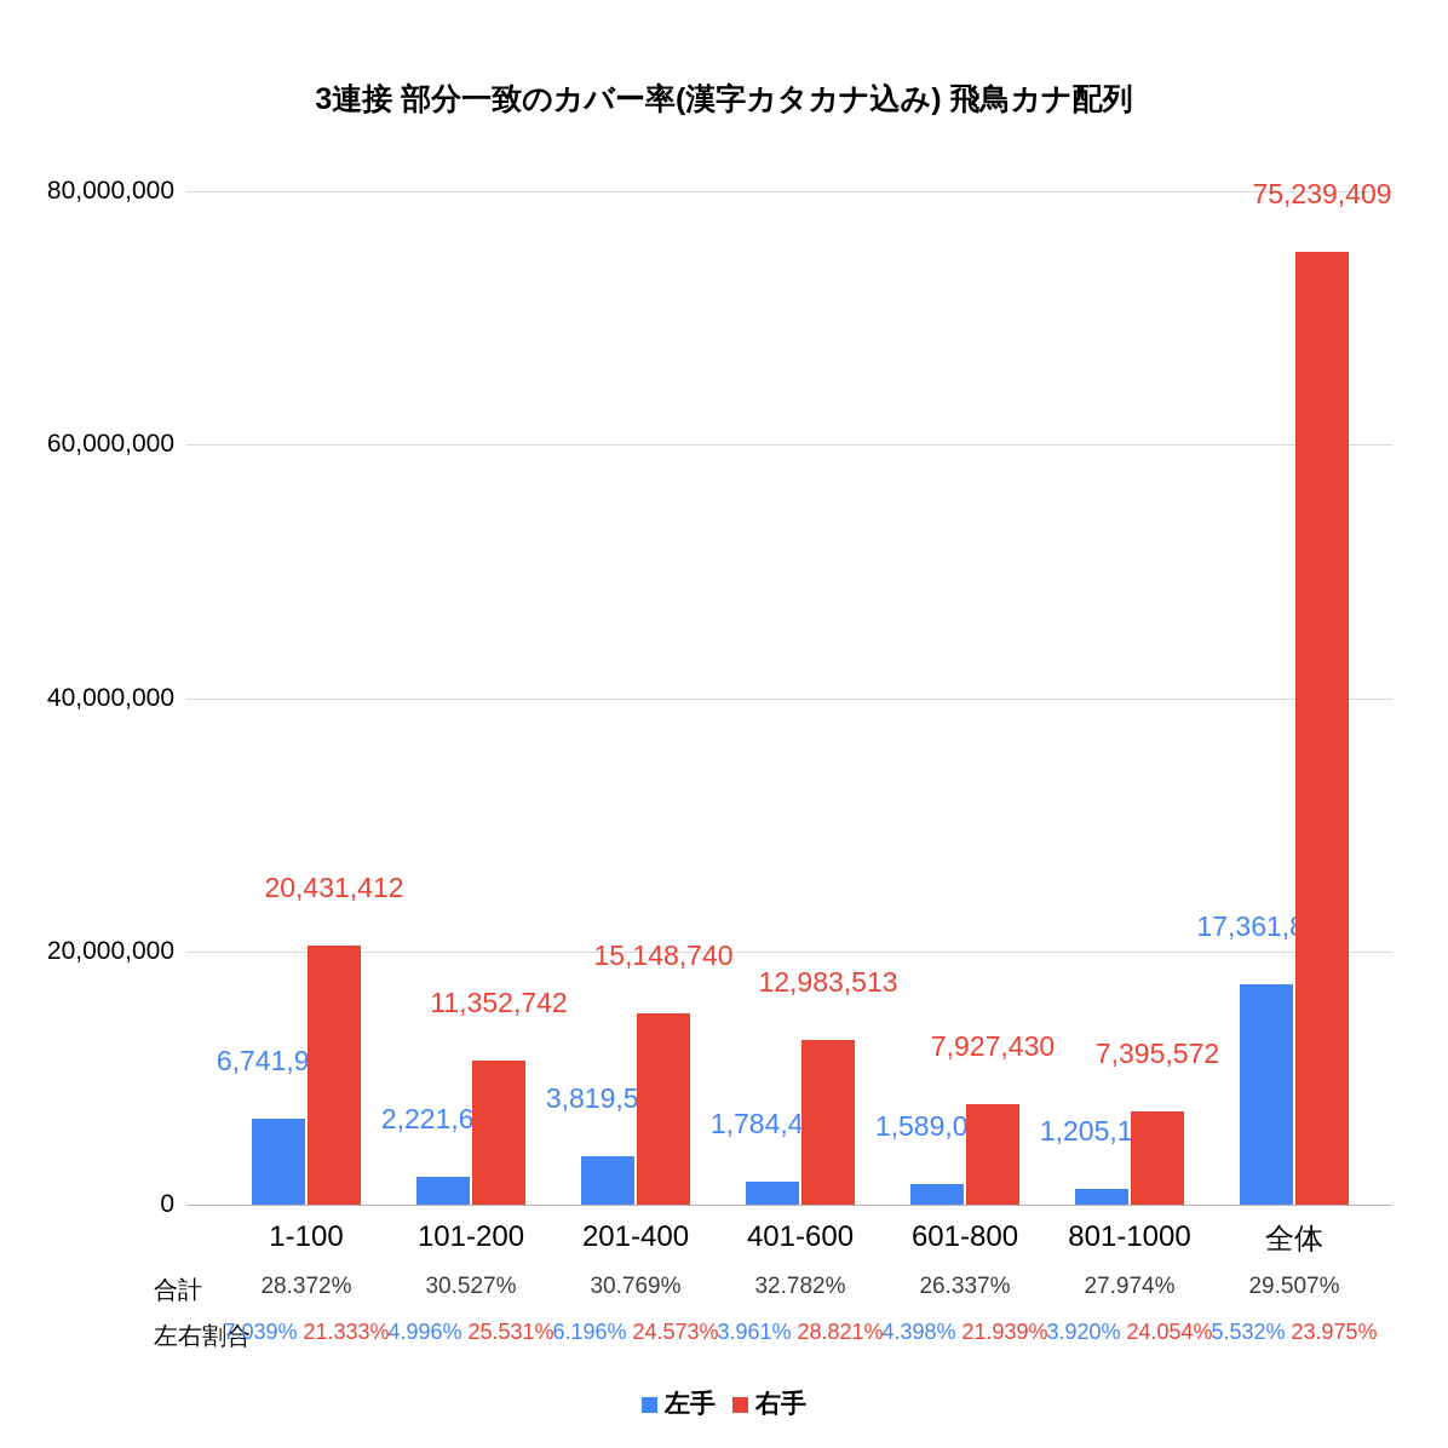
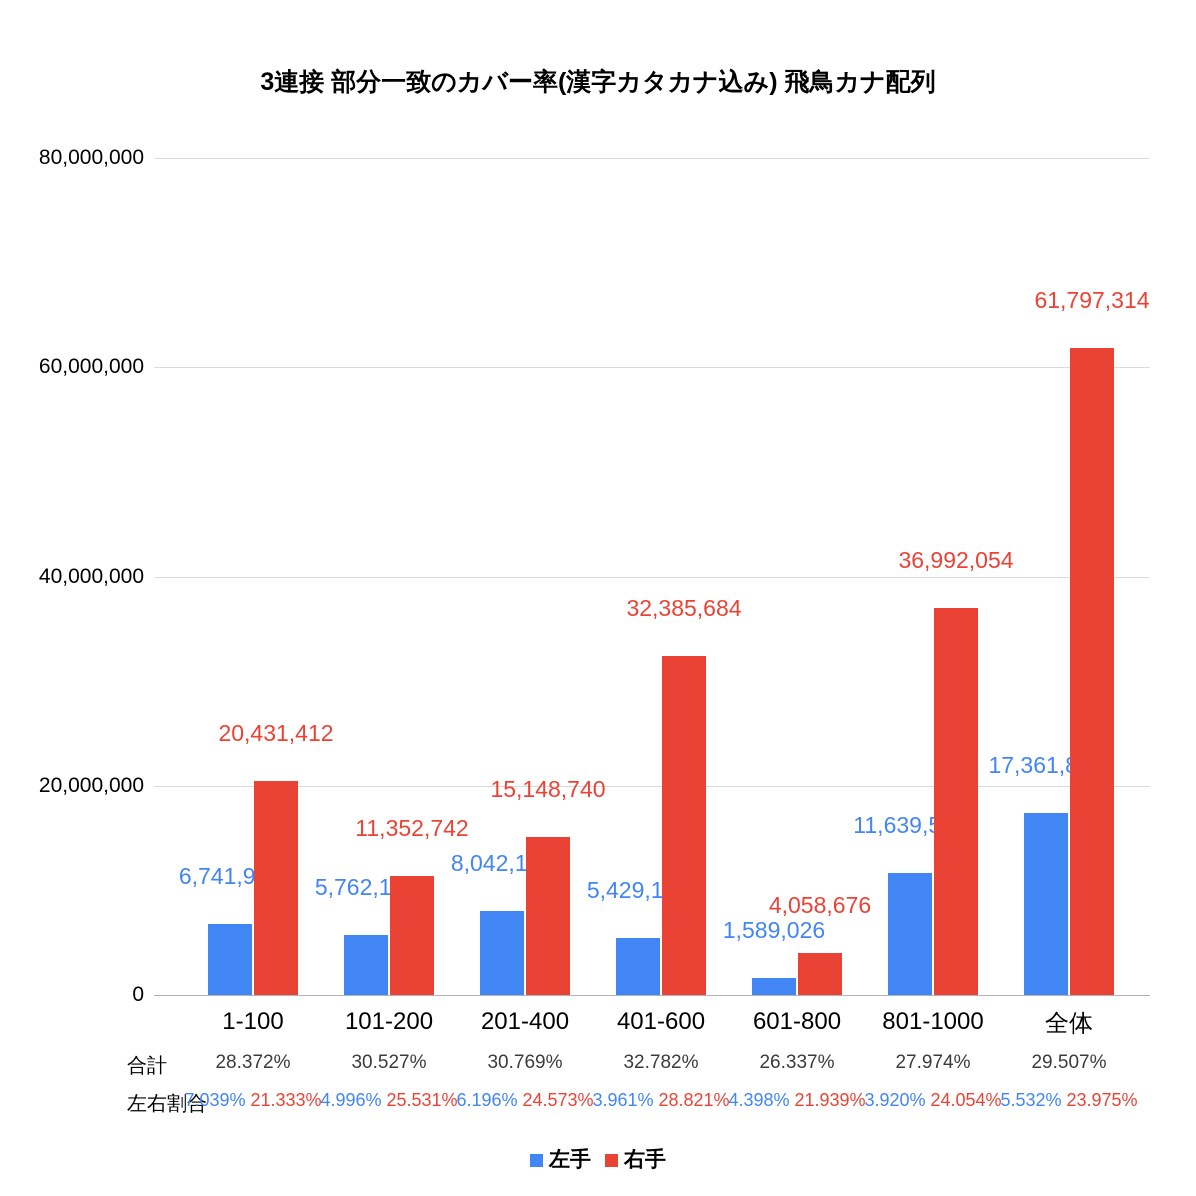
左手/101-200: 2,221,659 -> 5,762,181
左手/201-400: 3,819,589 -> 8,042,179
左手/401-600: 1,784,484 -> 5,429,178
右手/401-600: 12,983,513 -> 32,385,684
右手/601-800: 7,927,430 -> 4,058,676
左手/801-1000: 1,205,123 -> 11,639,589
右手/801-1000: 7,395,572 -> 36,992,054
右手/全体: 75,239,409 -> 61,797,314
